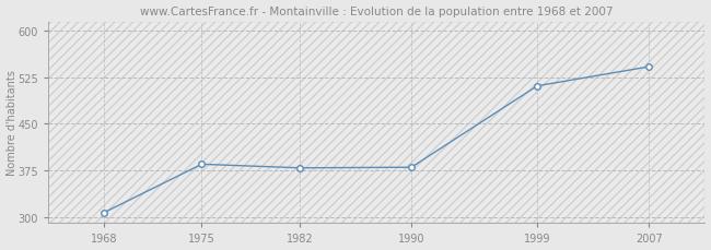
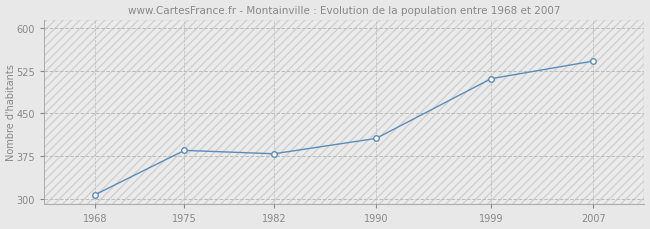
1990: 380 -> 406
